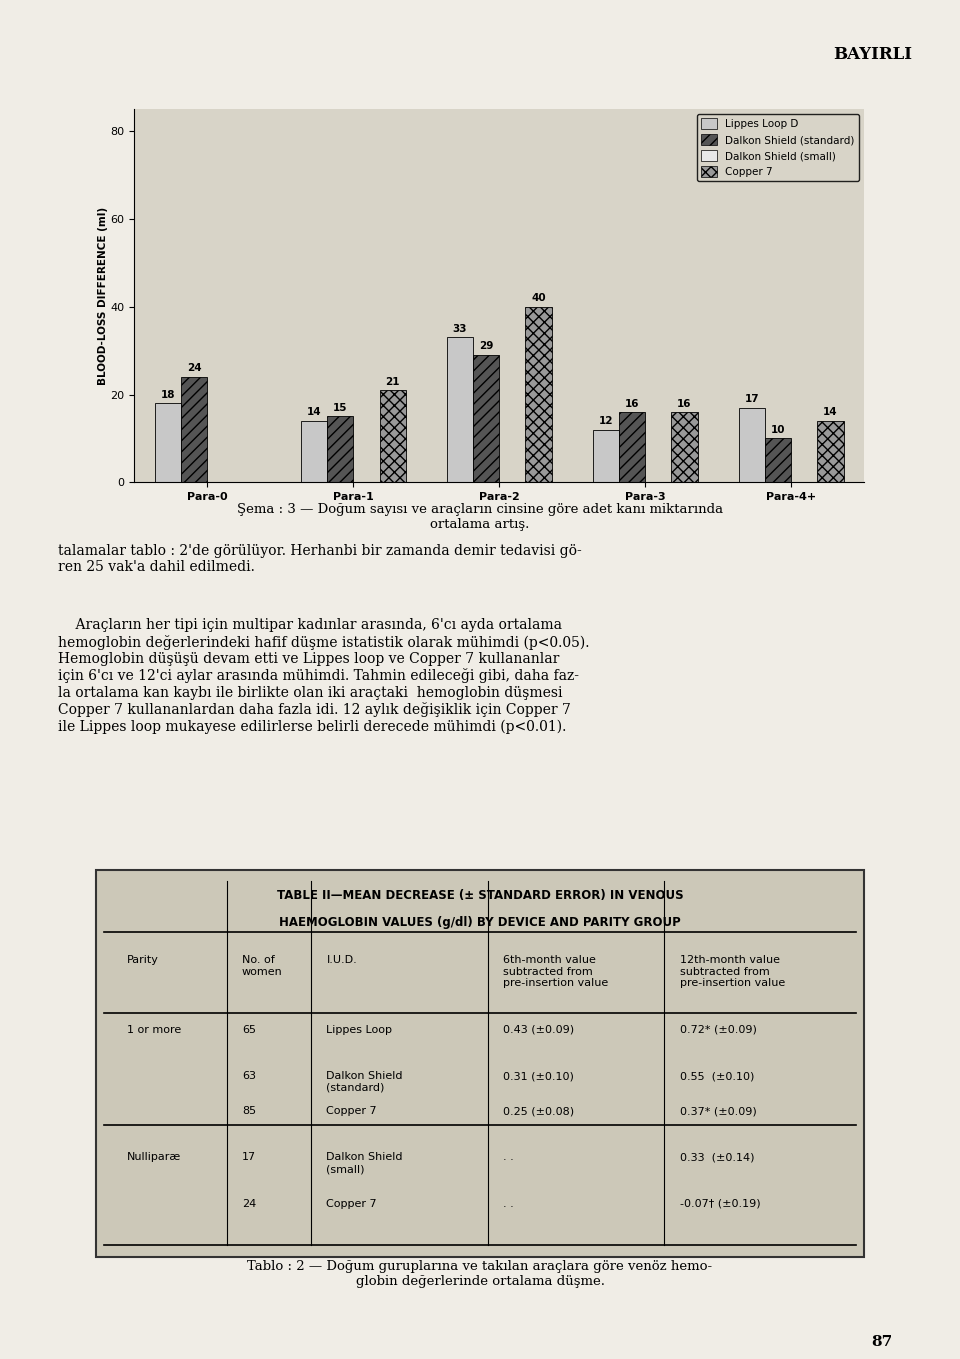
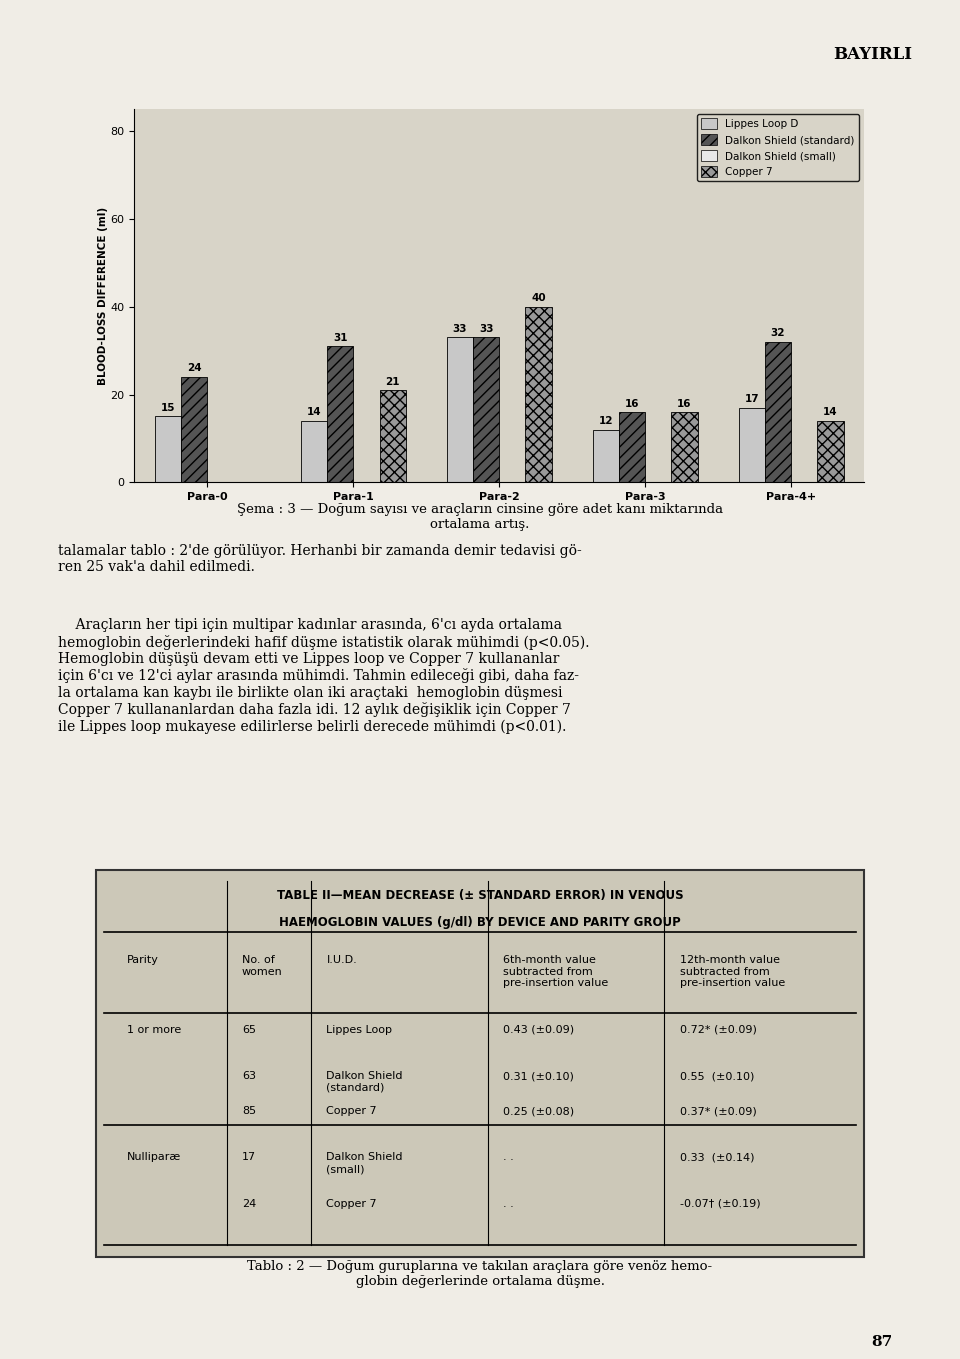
Lippes Loop D/Para-0: 18 -> 15
Dalkon Shield (standard)/Para-1: 15 -> 31
Dalkon Shield (standard)/Para-2: 29 -> 33
Dalkon Shield (standard)/Para-4+: 10 -> 32
